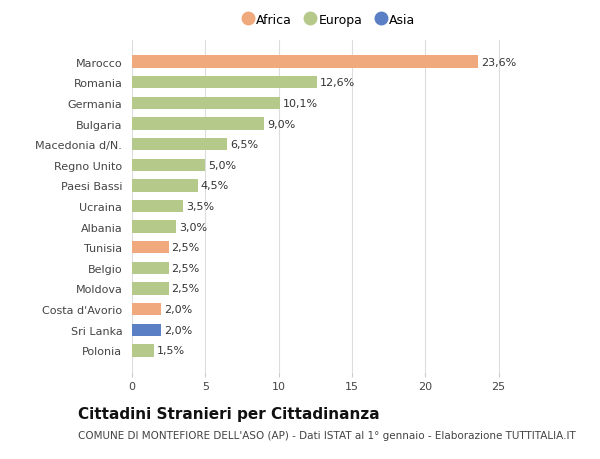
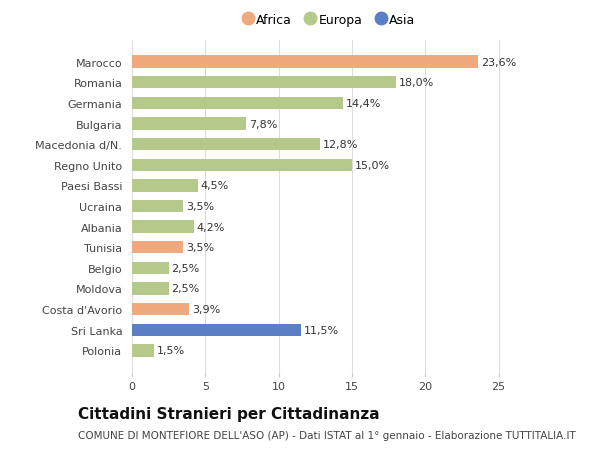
Romania: 12,6% -> 18,0%
Germania: 10,1% -> 14,4%
Bulgaria: 9,0% -> 7,8%
Macedonia d/N.: 6,5% -> 12,8%
Regno Unito: 5,0% -> 15,0%
Albania: 3,0% -> 4,2%
Tunisia: 2,5% -> 3,5%
Costa d'Avorio: 2,0% -> 3,9%
Sri Lanka: 2,0% -> 11,5%
